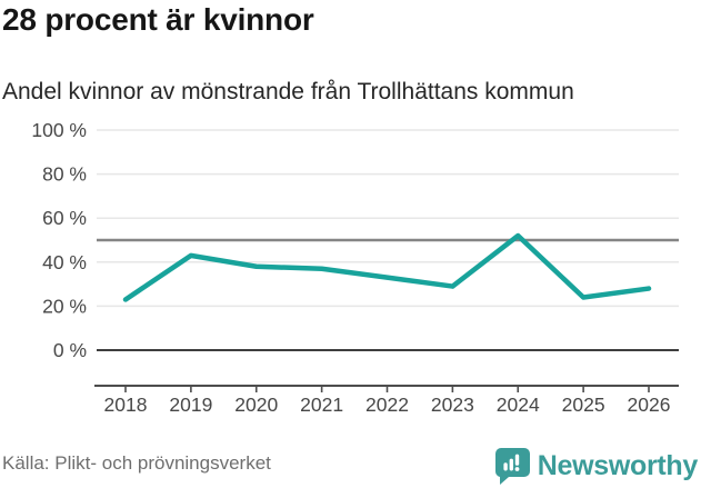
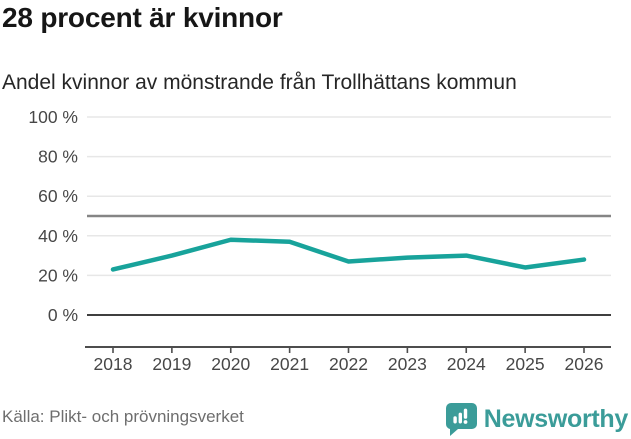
2019: 43% -> 30%
2022: 33% -> 27%
2024: 52% -> 30%
